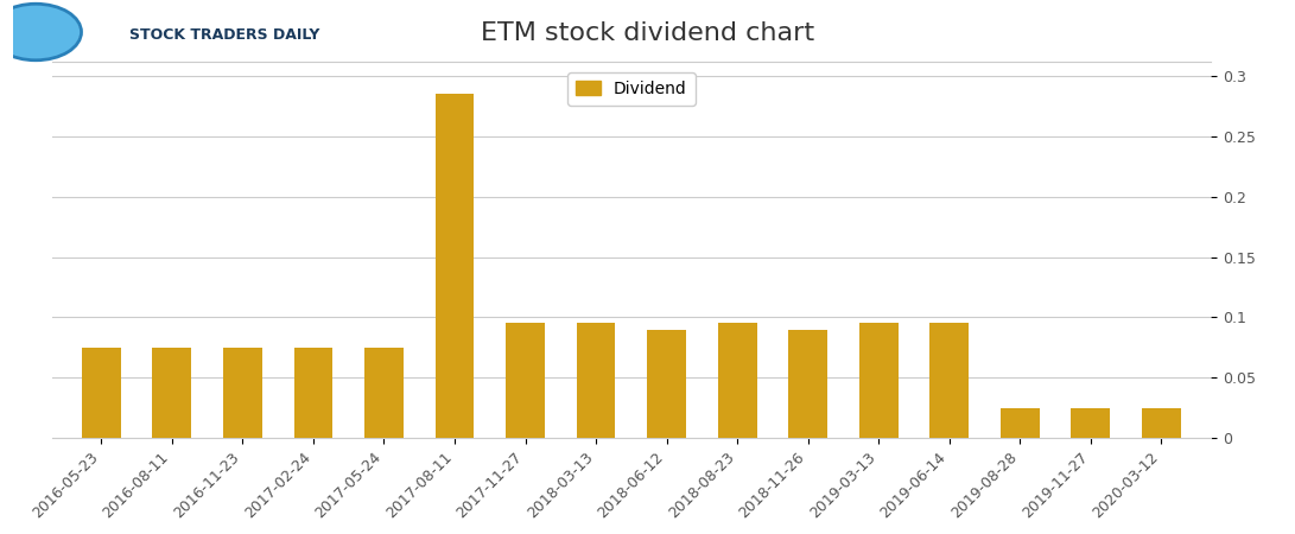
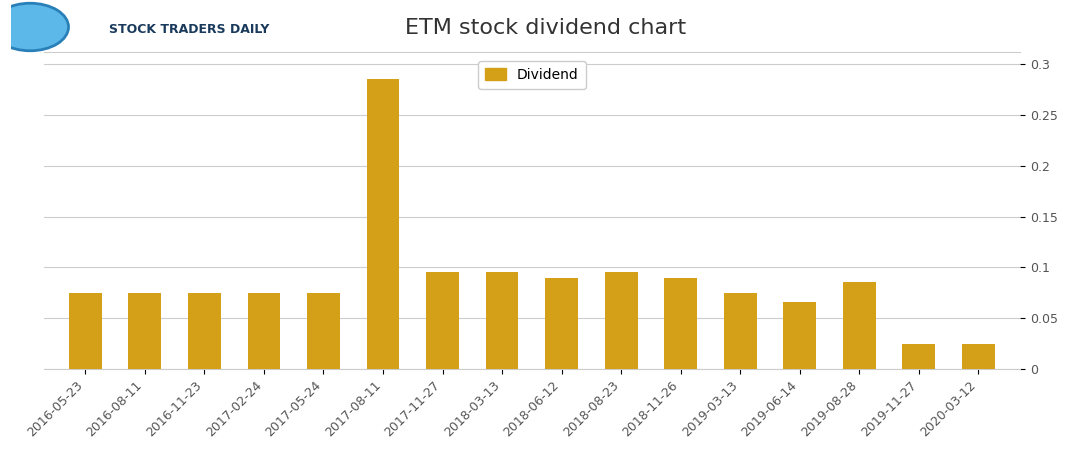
2019-03-13: 0.095 -> 0.075
2019-06-14: 0.095 -> 0.066
2019-08-28: 0.025 -> 0.086
